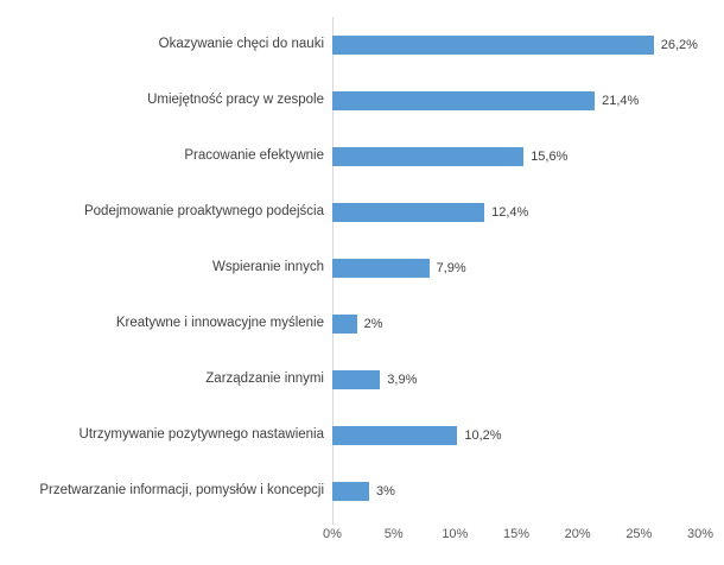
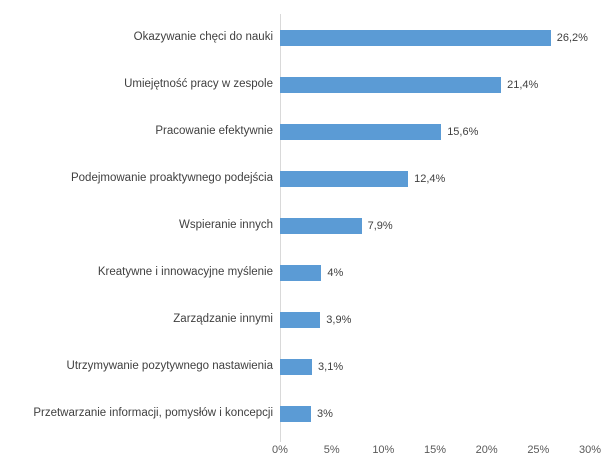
Kreatywne i innowacyjne myślenie: 2% -> 4%
Utrzymywanie pozytywnego nastawienia: 10,2% -> 3,1%
